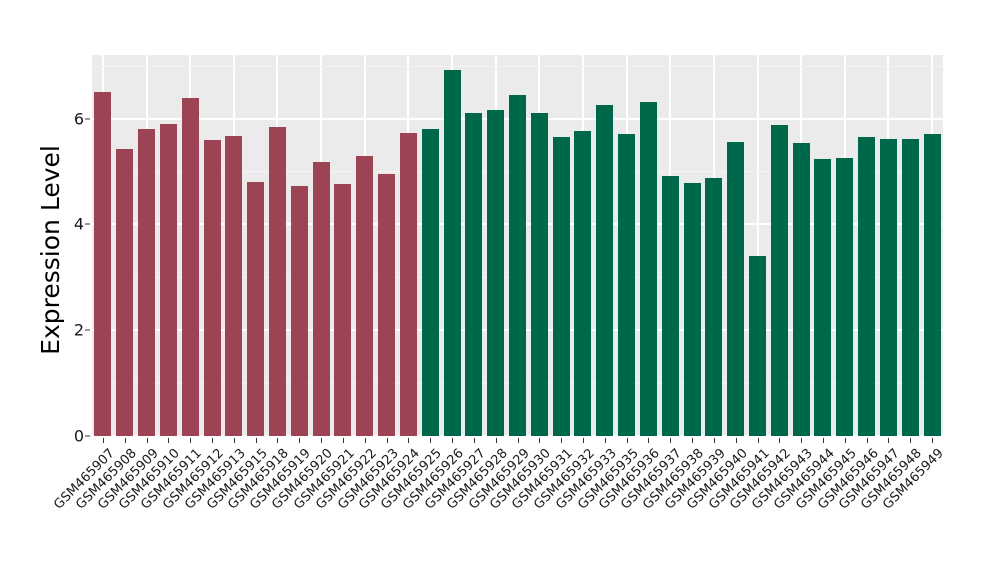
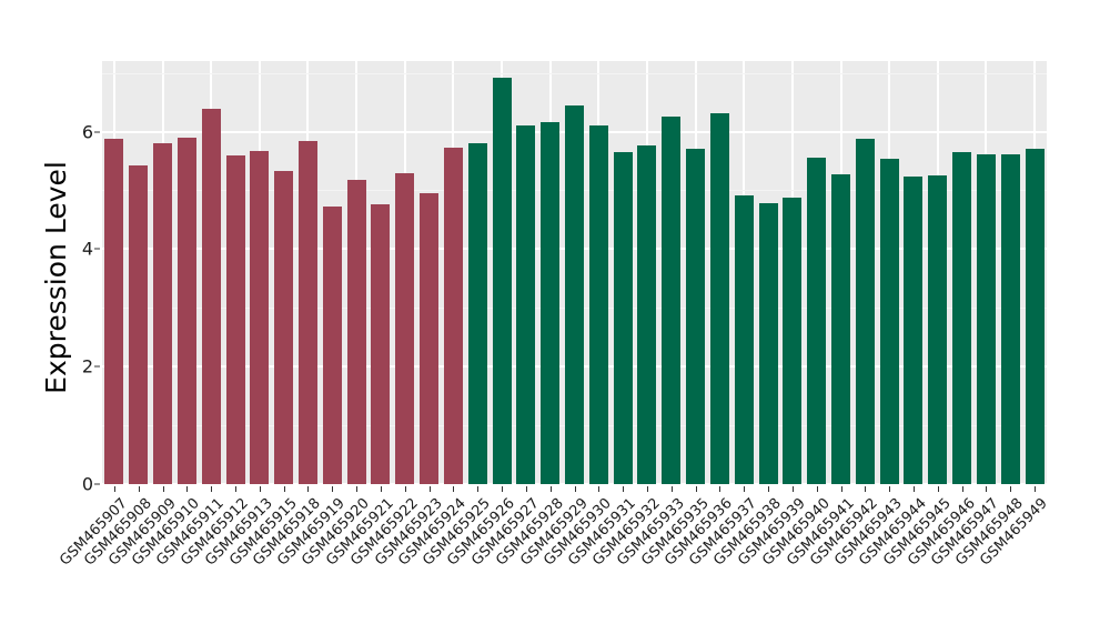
GSM465907: 6.5 -> 5.9
GSM465915: 4.8 -> 5.3
GSM465941: 3.4 -> 5.3
